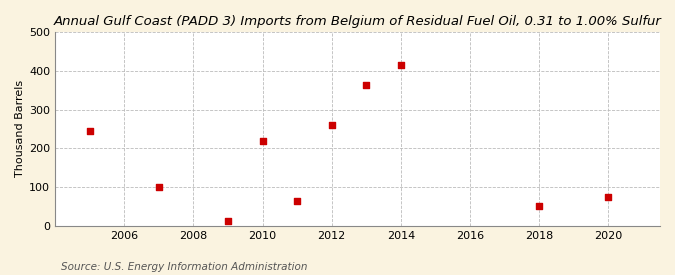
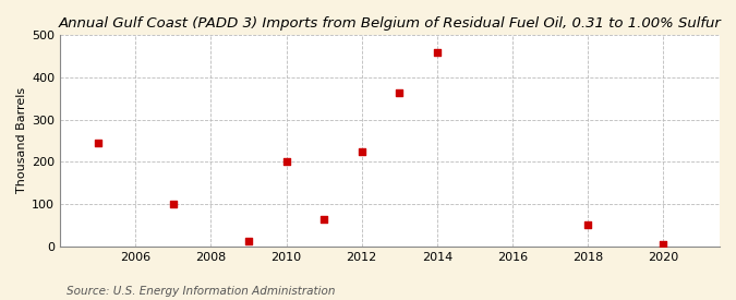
2010: 220 -> 202
2012: 260 -> 225
2014: 415 -> 458
2020: 75 -> 5
